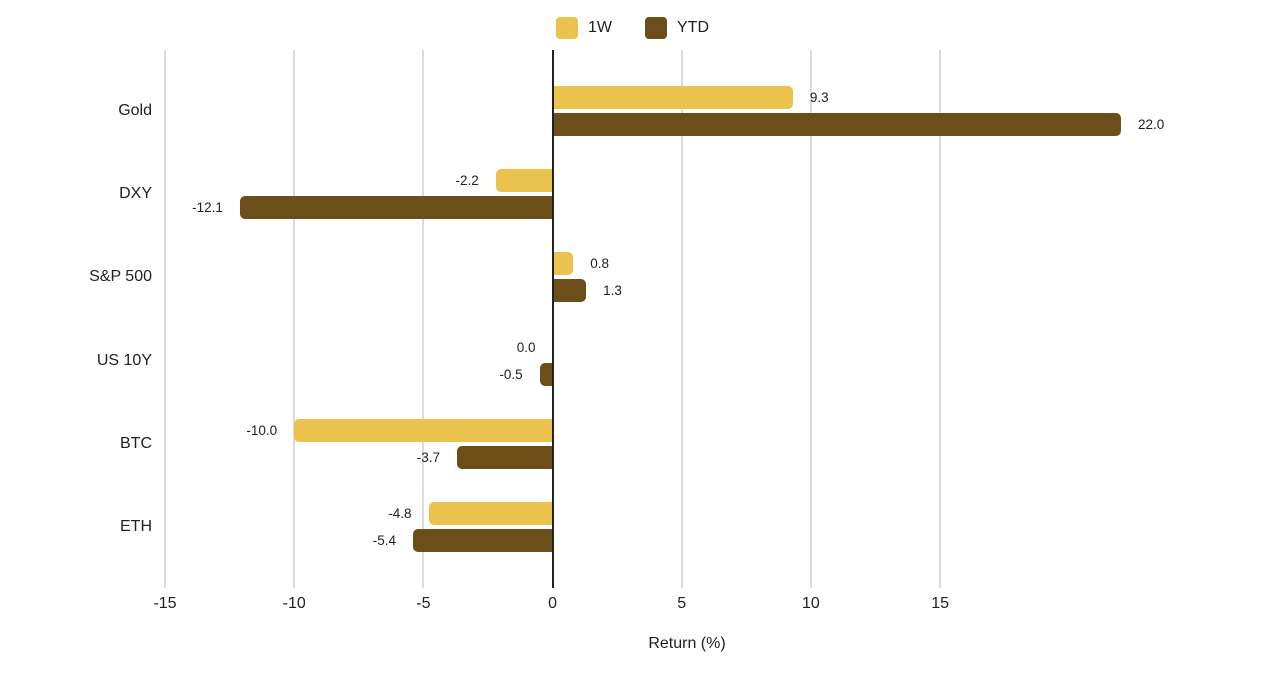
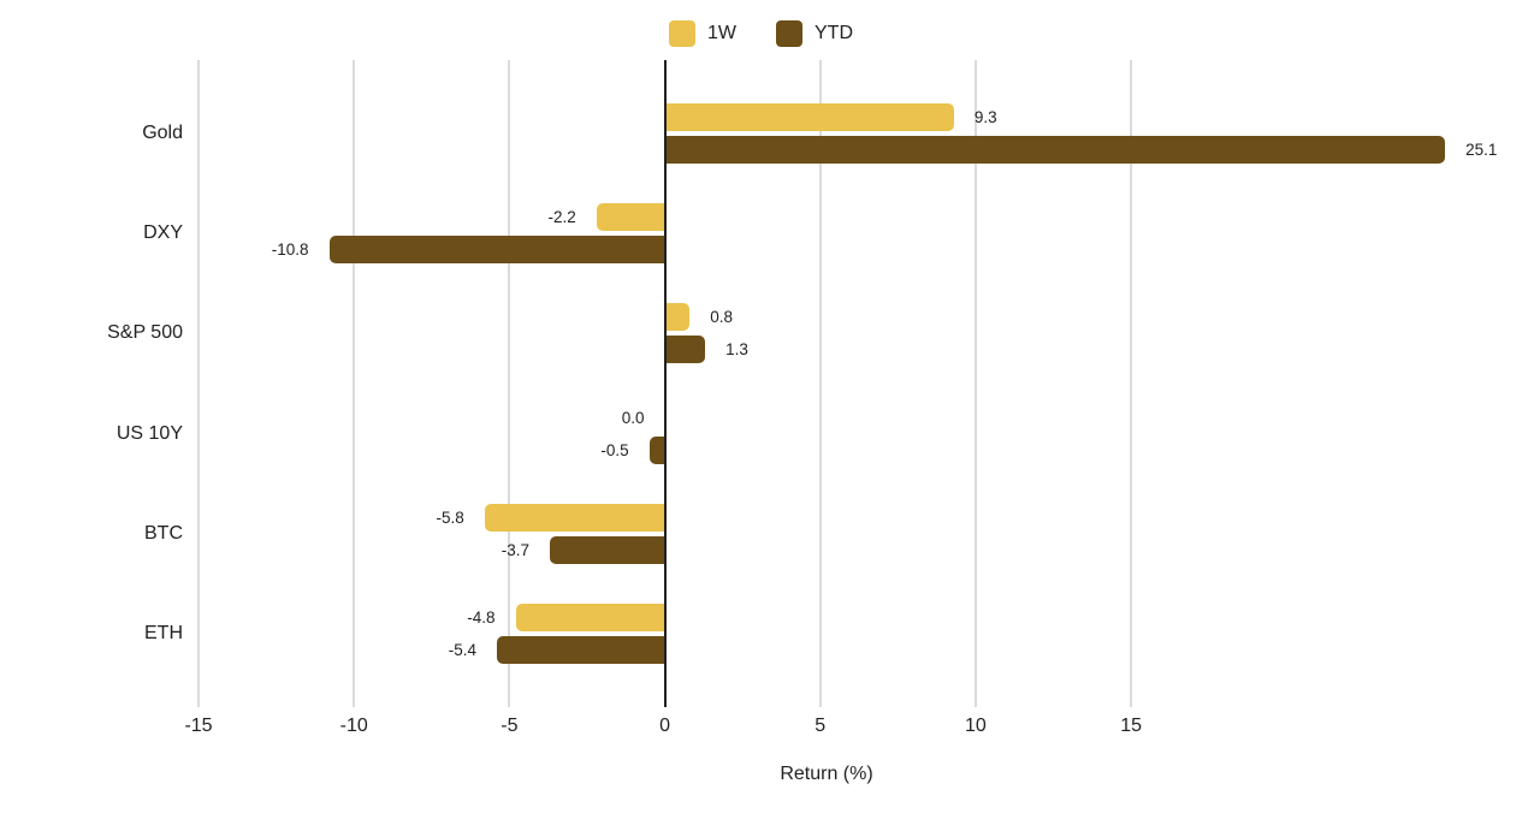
YTD/Gold: 22.0 -> 25.1
YTD/DXY: -12.1 -> -10.8
1W/BTC: -10.0 -> -5.8
